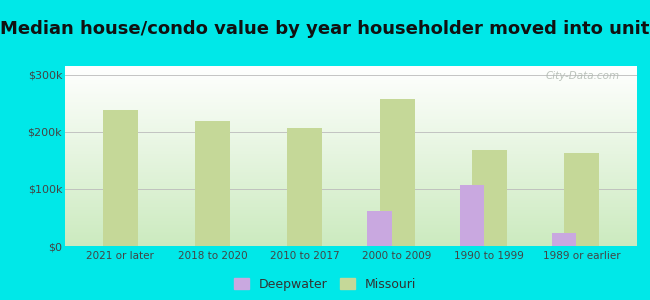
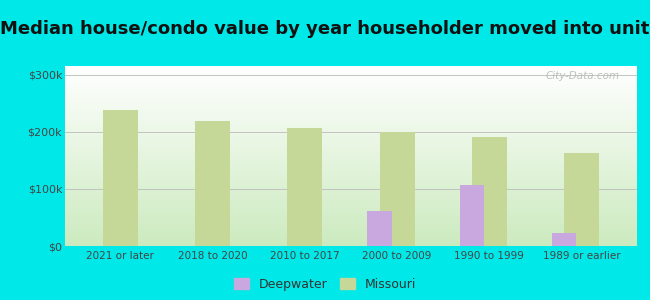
Missouri/2000 to 2009: $258k -> $200k
Missouri/1990 to 1999: $168k -> $190k
